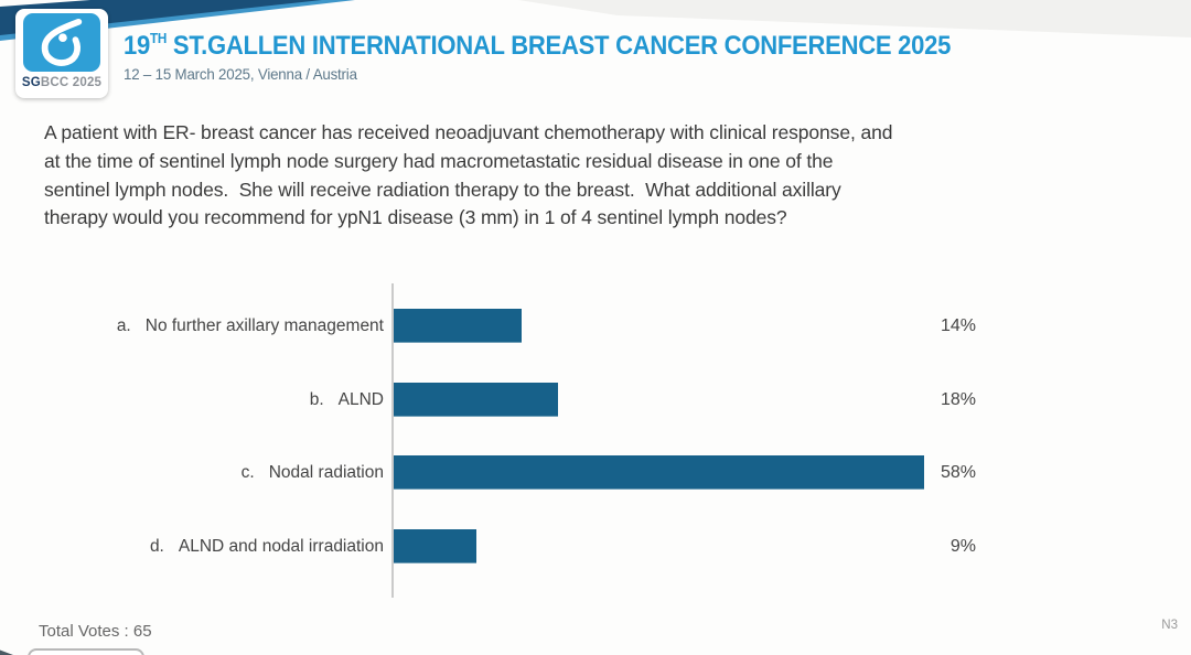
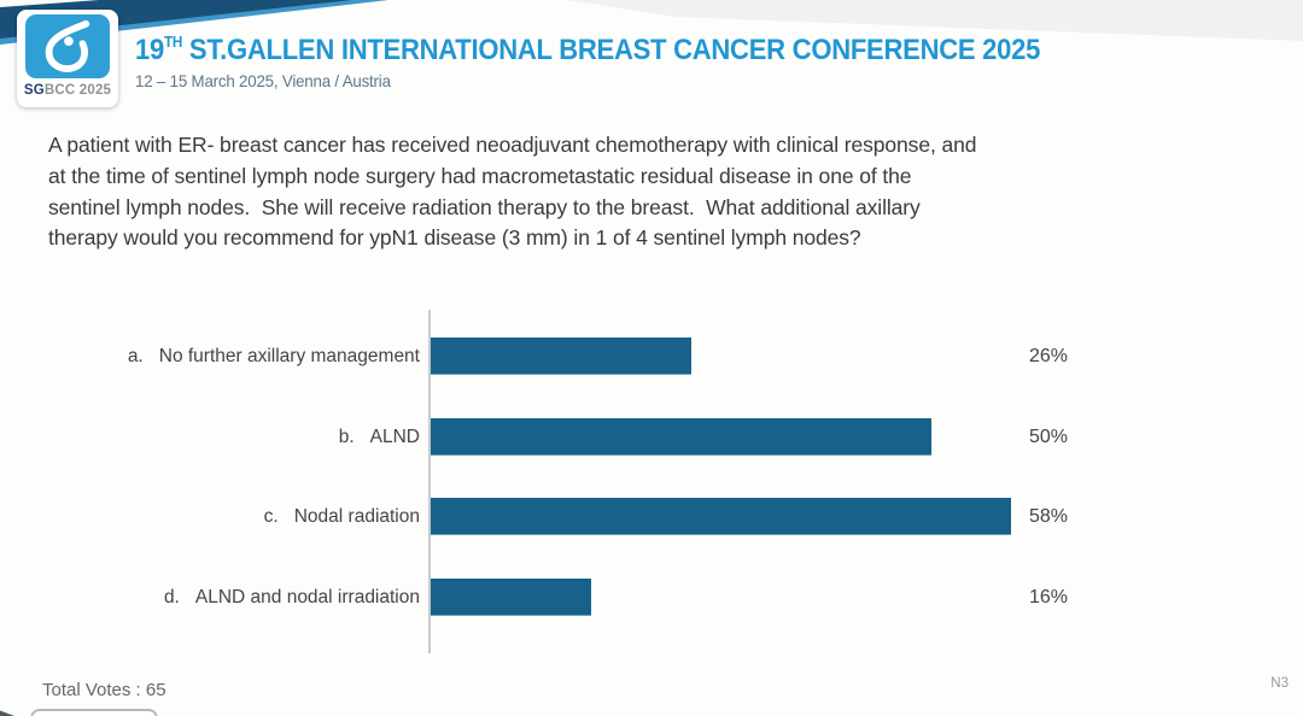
No further axillary management: 14% -> 26%
ALND: 18% -> 50%
ALND and nodal irradiation: 9% -> 16%
